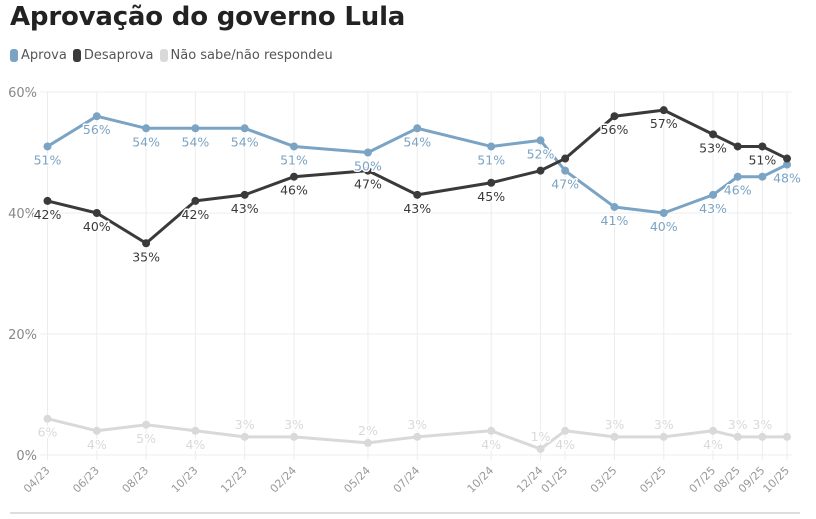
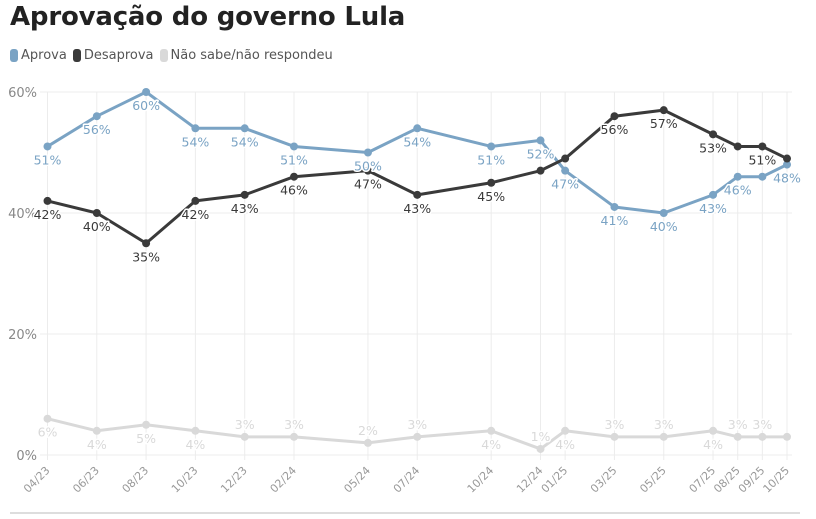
Aprova/08/23: 54% -> 60%
